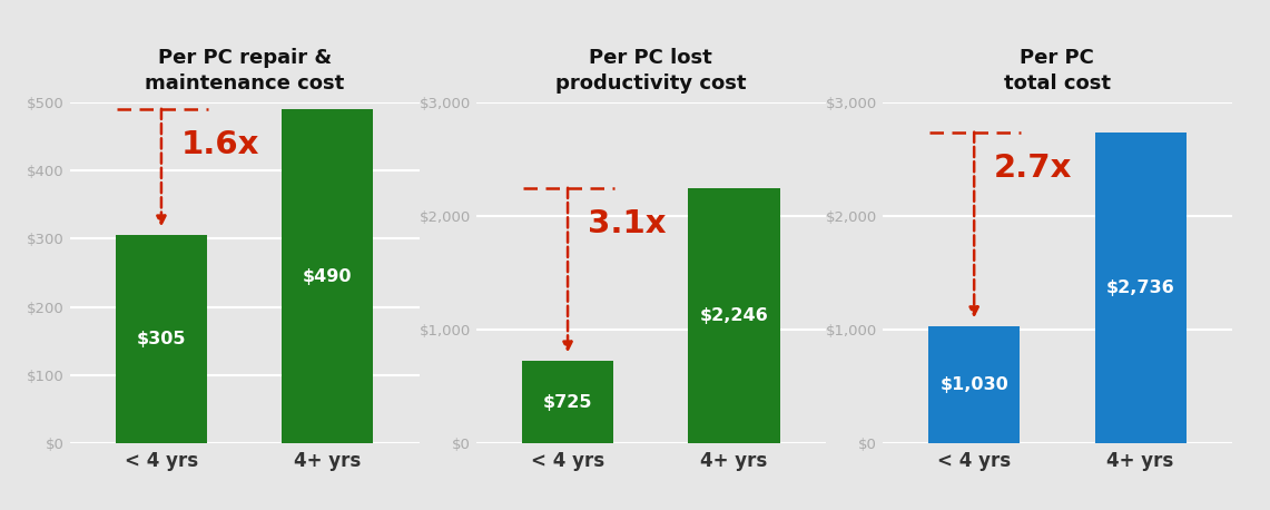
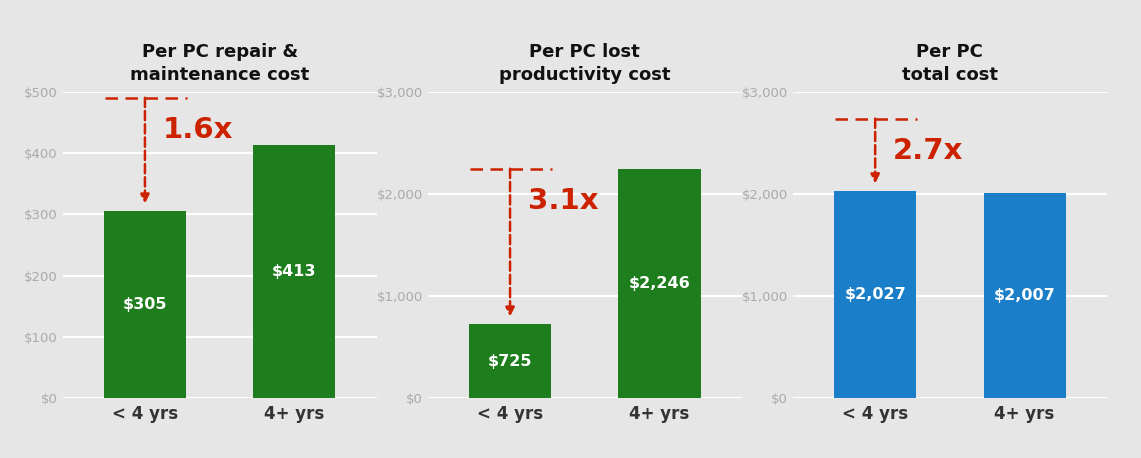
Per PC repair & maintenance cost/4+ yrs: $490 -> $413
Per PC total cost/< 4 yrs: $1,030 -> $2,027
Per PC total cost/4+ yrs: $2,736 -> $2,007
